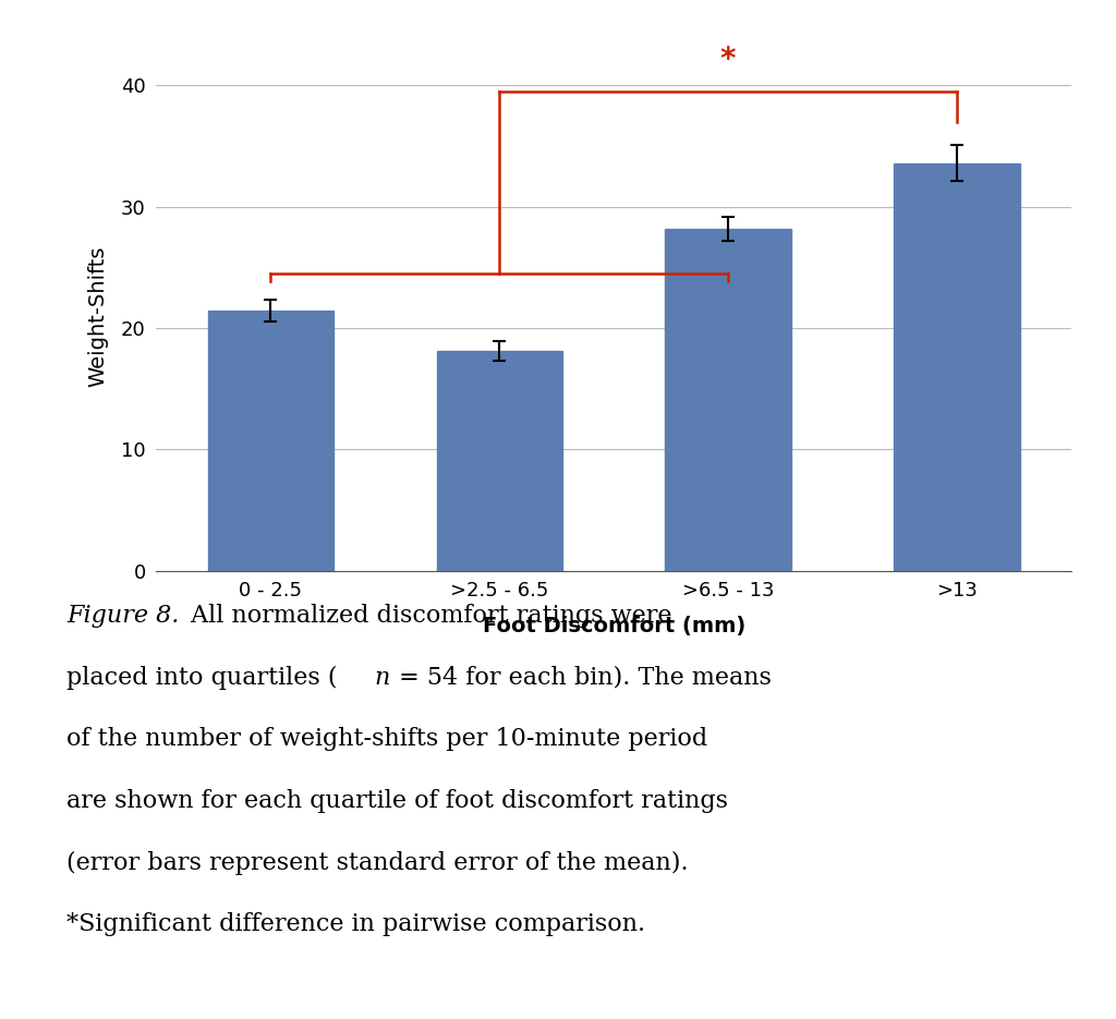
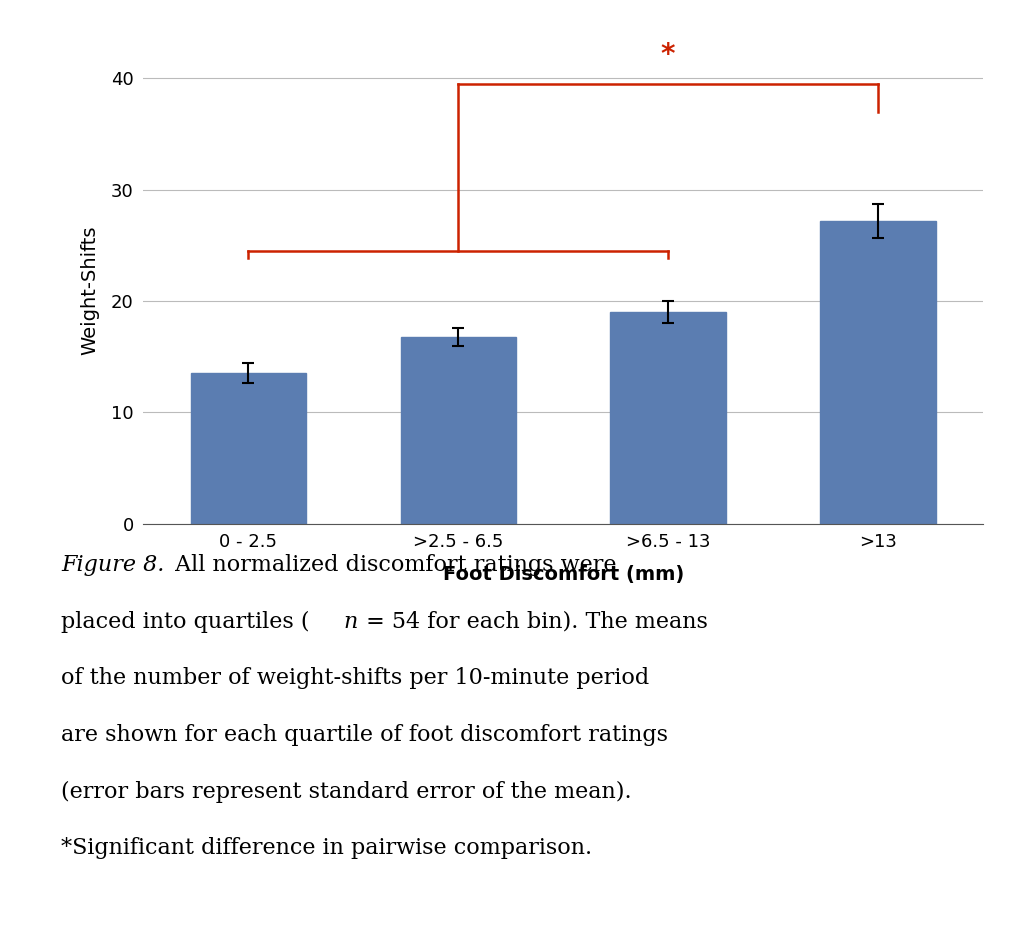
0 - 2.5: 21.4 -> 13.5
>2.5 - 6.5: 18.1 -> 16.8
>6.5 - 13: 28.2 -> 19.0
>13: 33.6 -> 27.2
